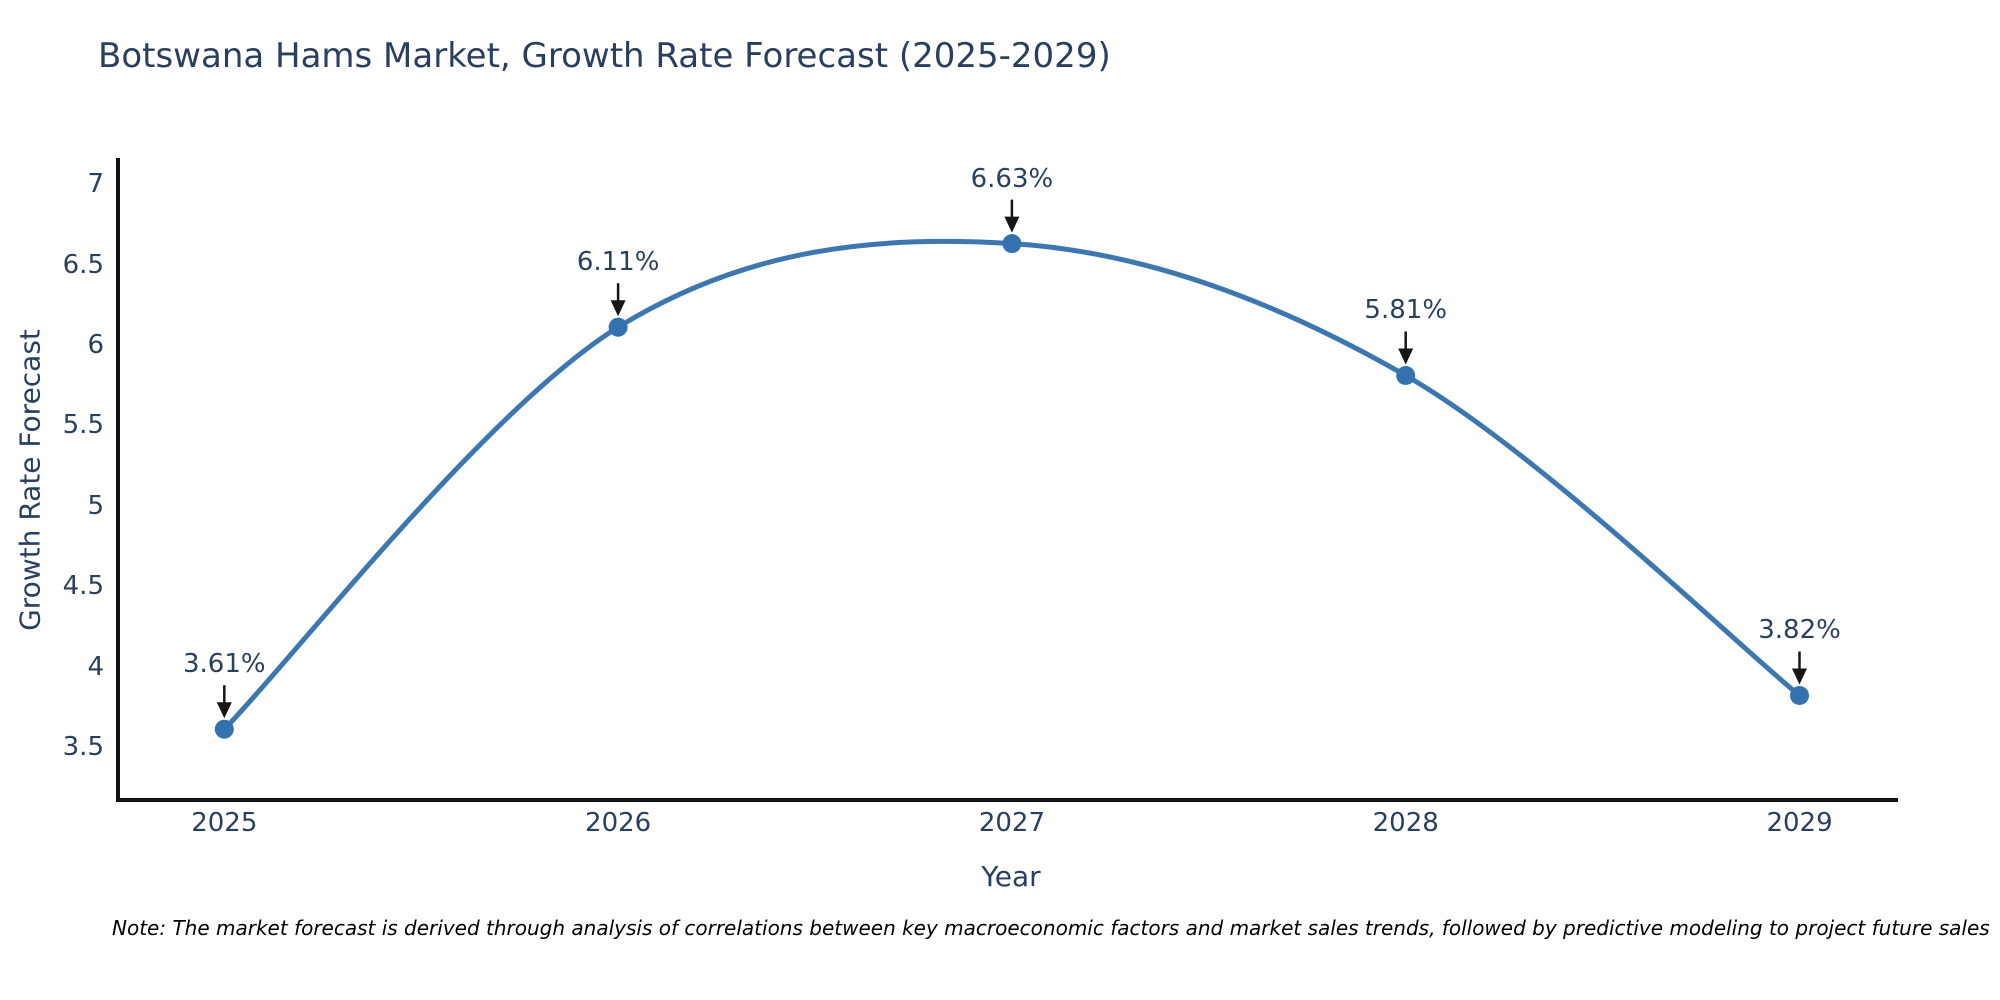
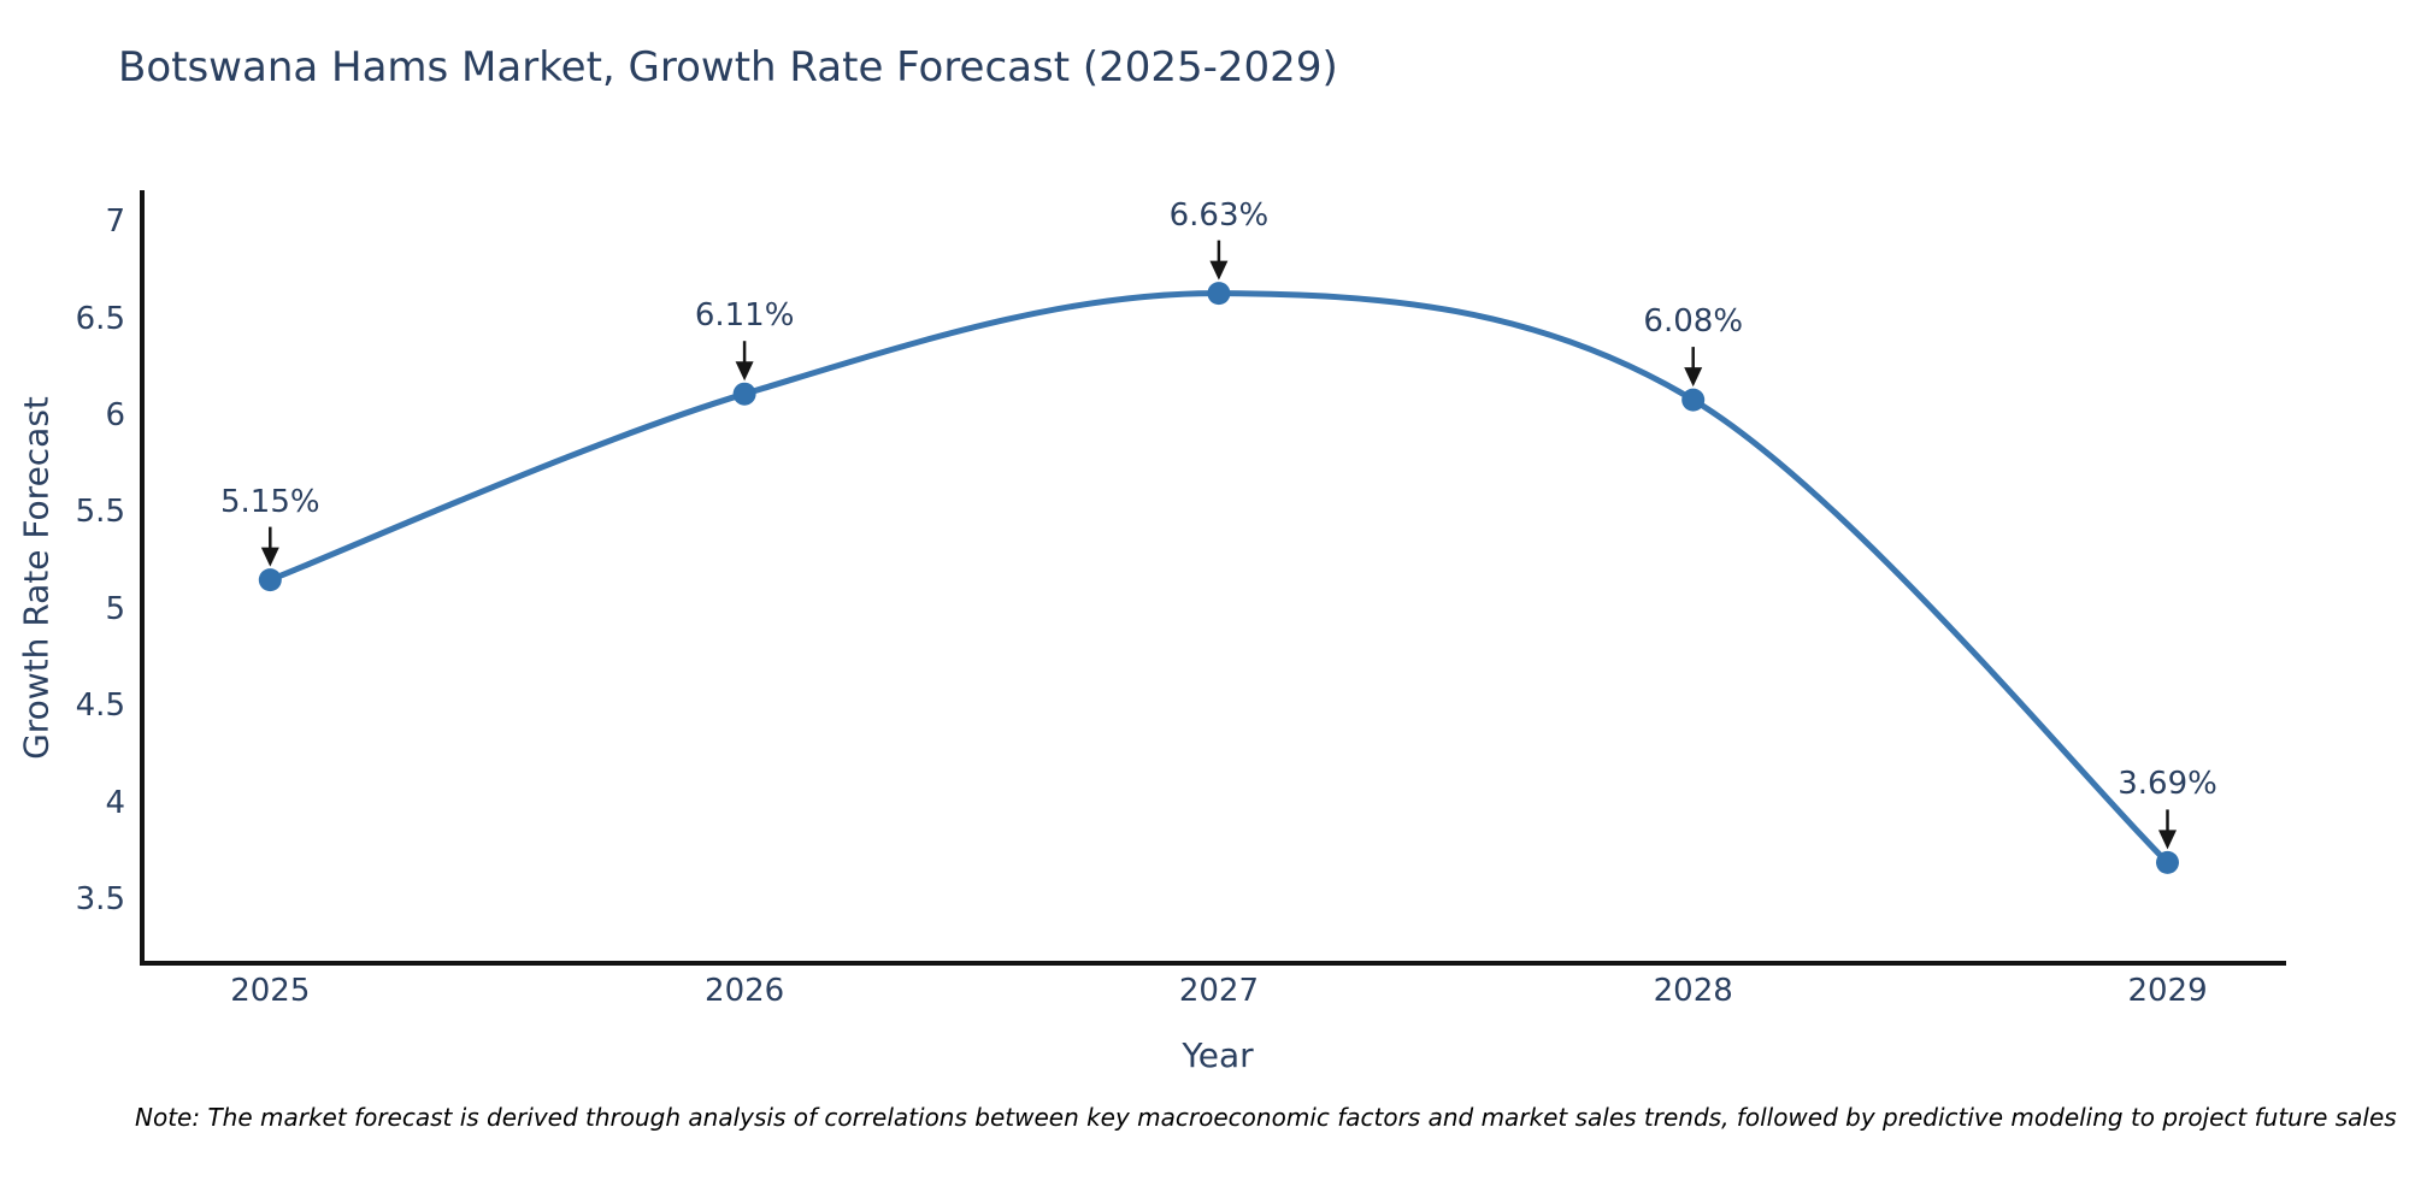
2025: 3.61% -> 5.15%
2028: 5.81% -> 6.08%
2029: 3.82% -> 3.69%
